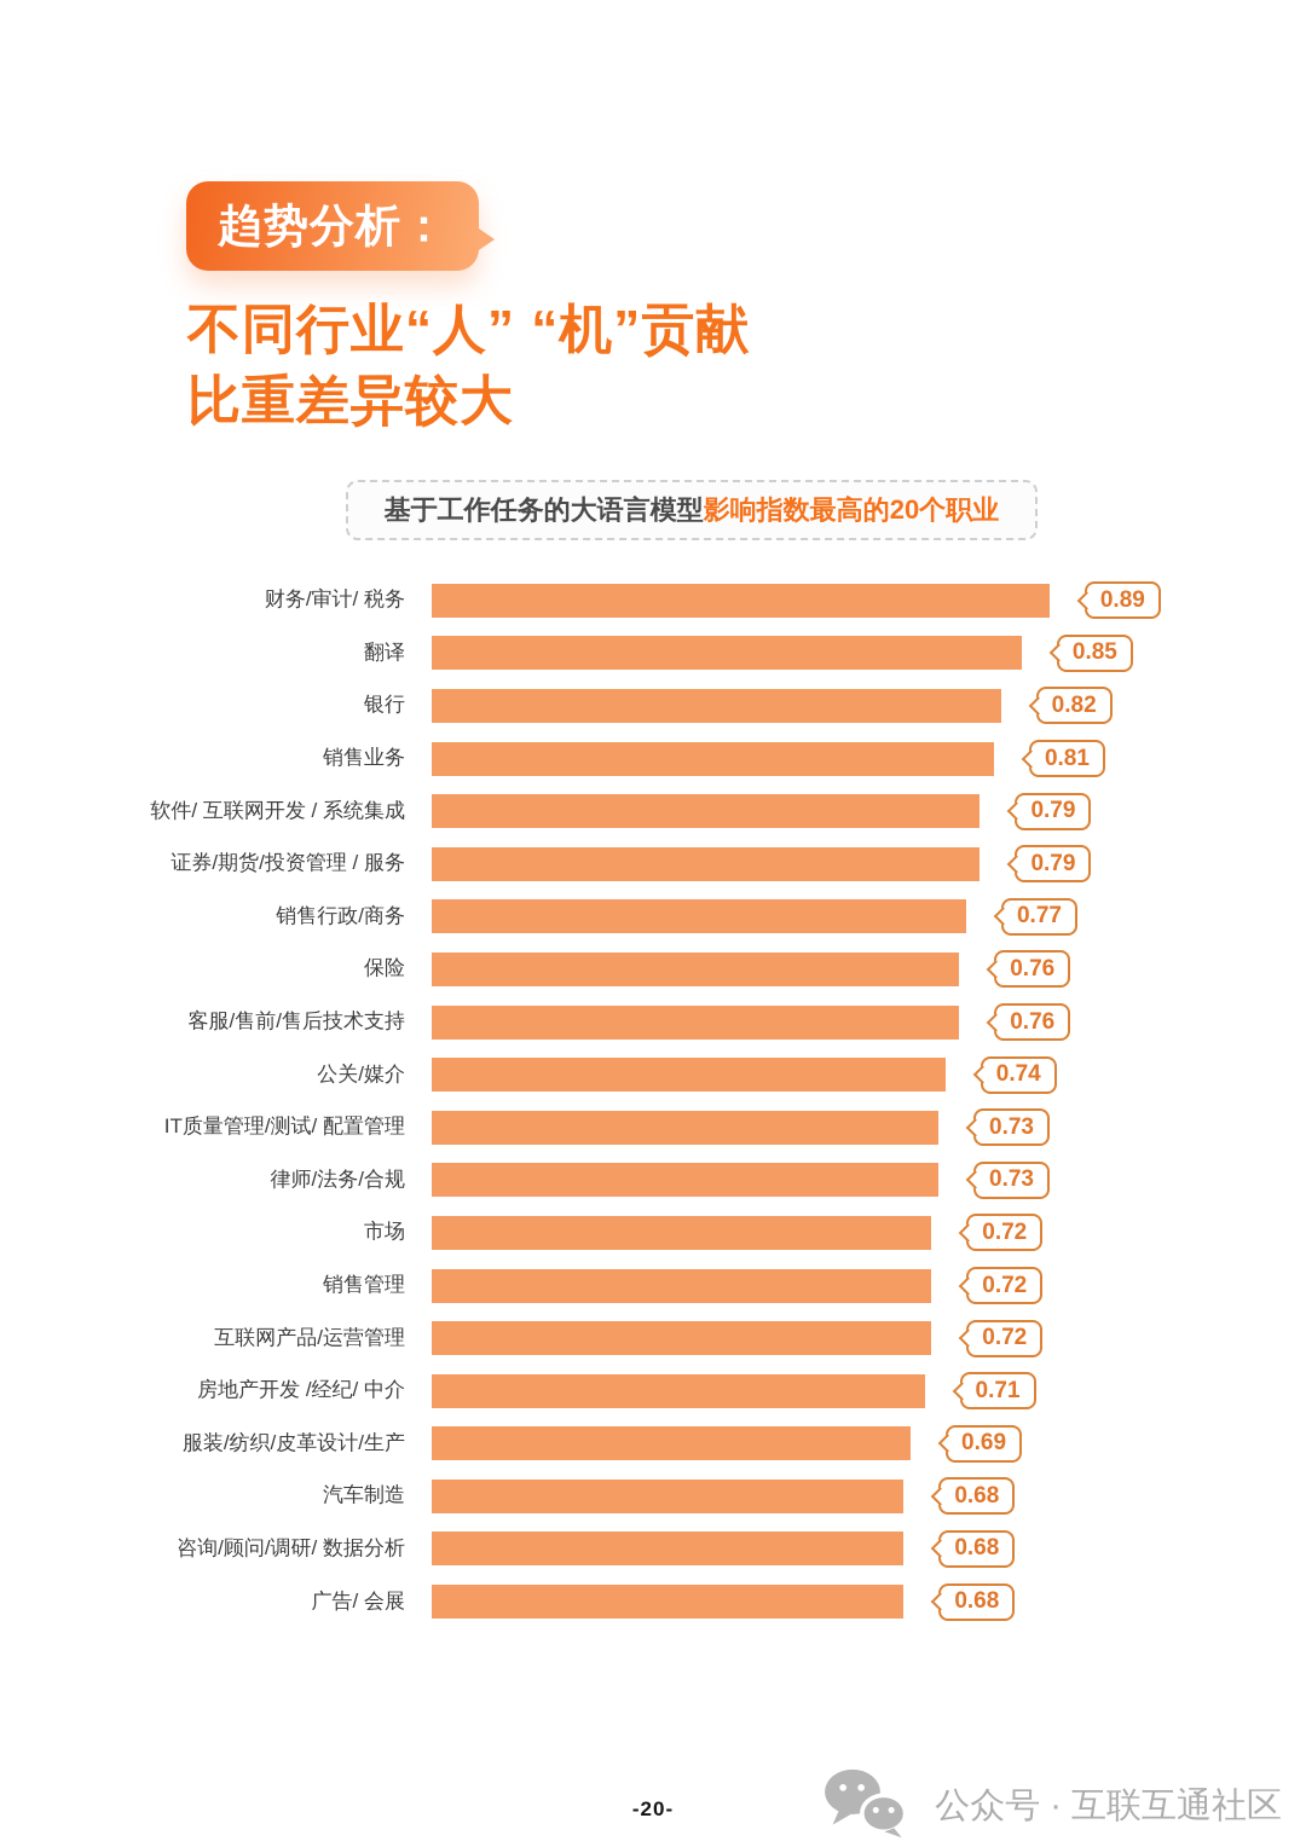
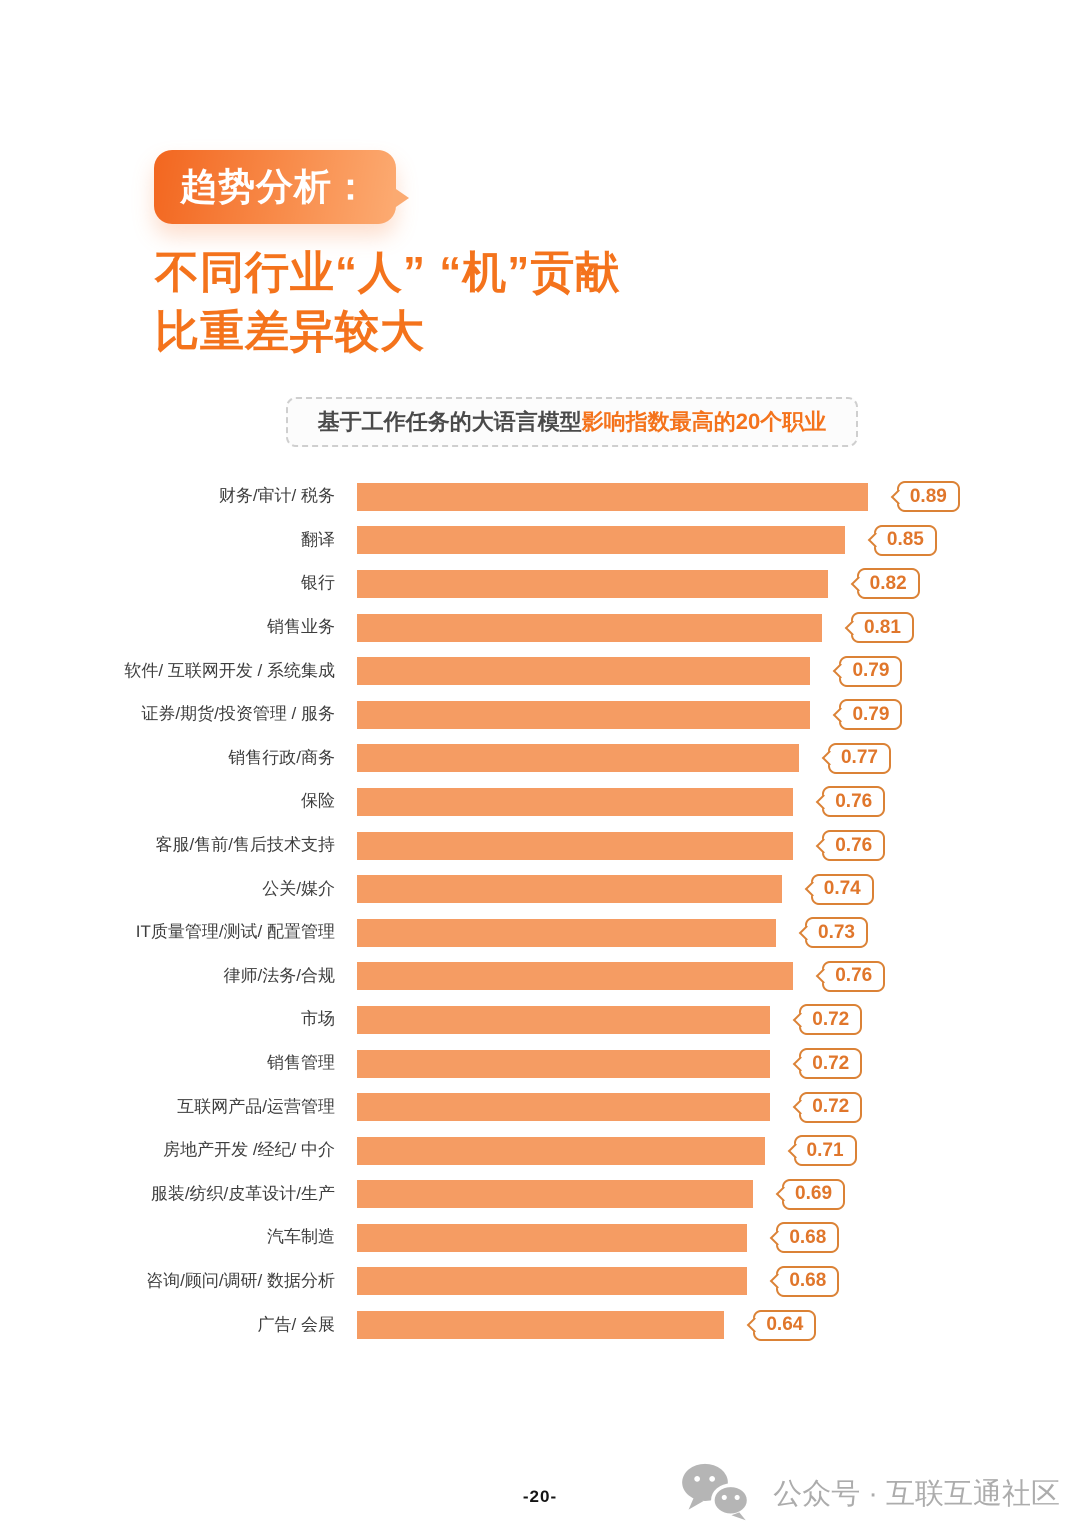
律师/法务/合规: 0.73 -> 0.76
广告/ 会展: 0.68 -> 0.64
